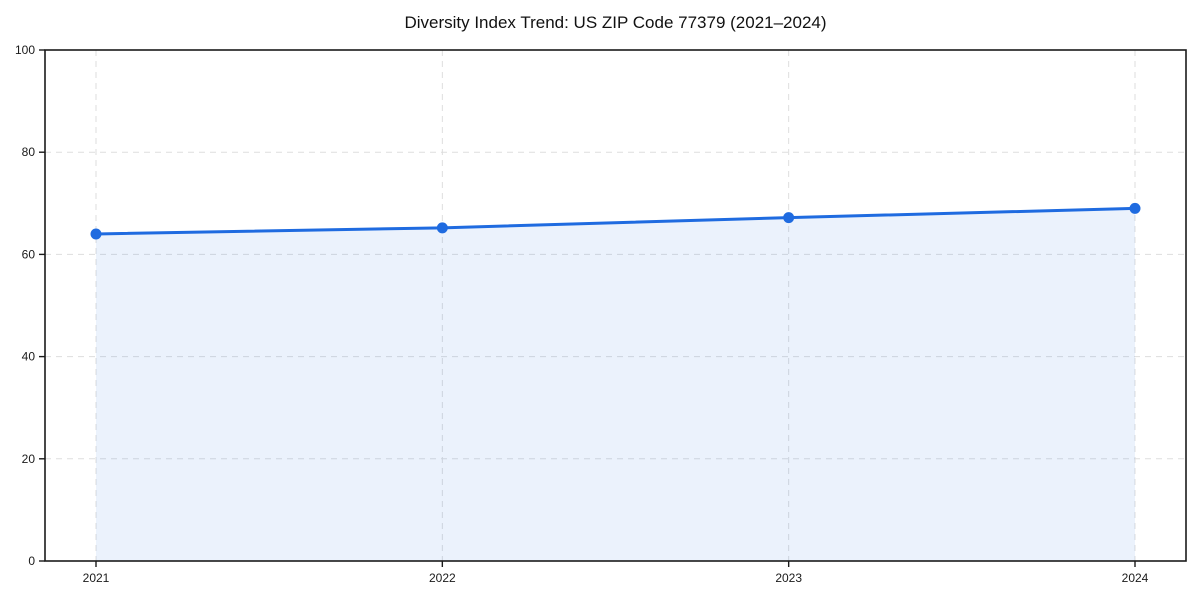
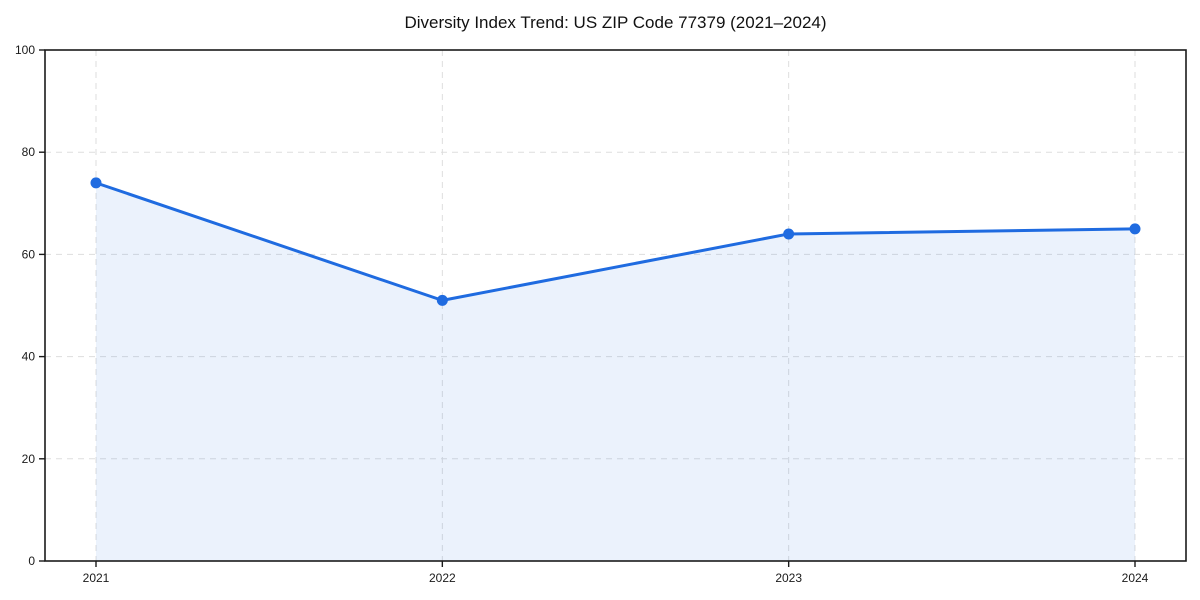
2021: 64 -> 74
2022: 65 -> 51
2023: 67 -> 64
2024: 69 -> 65
